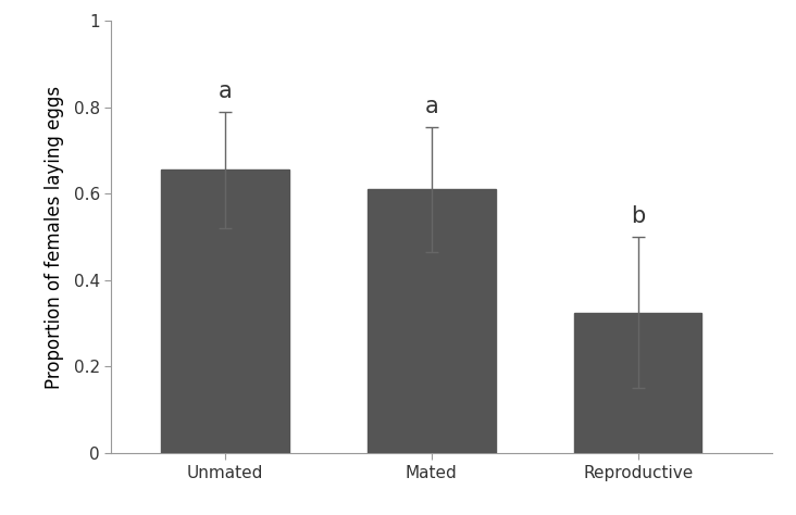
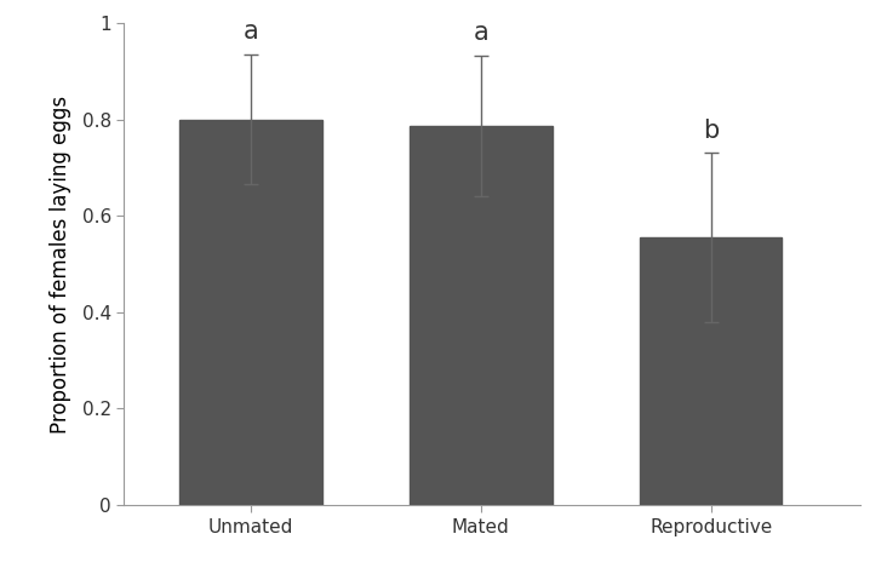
Unmated: 0.655 -> 0.800
Mated: 0.610 -> 0.787
Reproductive: 0.325 -> 0.555
